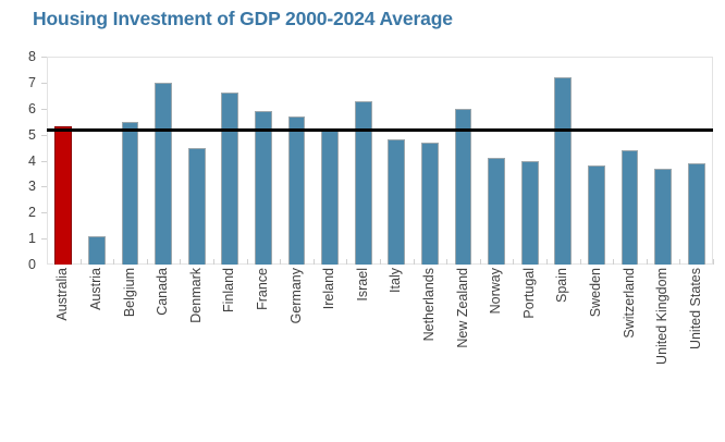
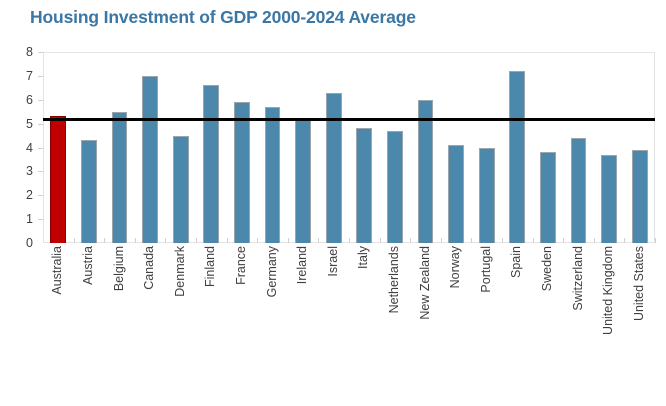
Austria: 1.1 -> 4.3
